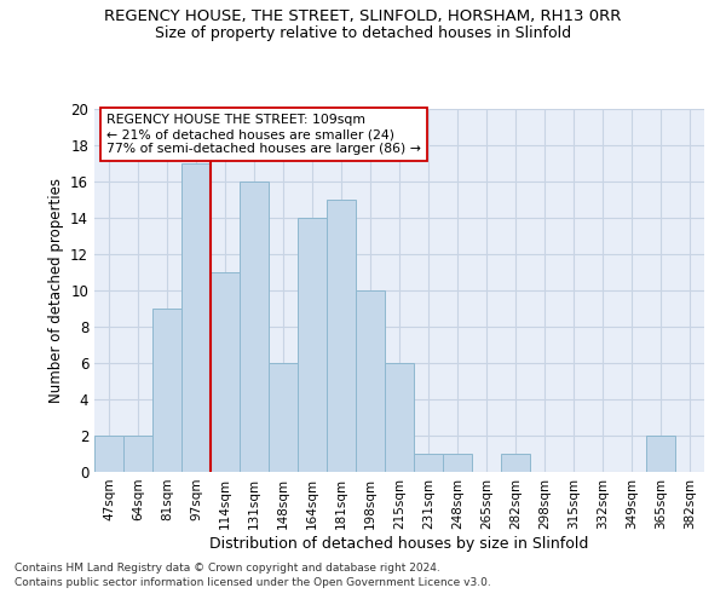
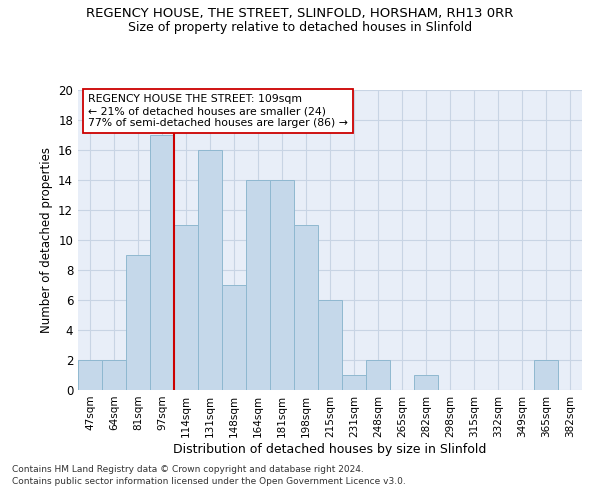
148sqm: 6 -> 7
181sqm: 15 -> 14
198sqm: 10 -> 11
248sqm: 1 -> 2
